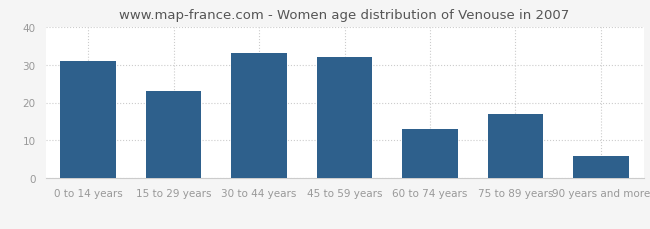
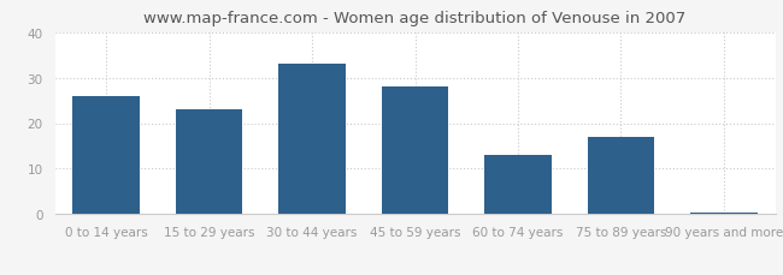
0 to 14 years: 31.0 -> 26.0
45 to 59 years: 32.0 -> 28.0
90 years and more: 6.0 -> 0.4
